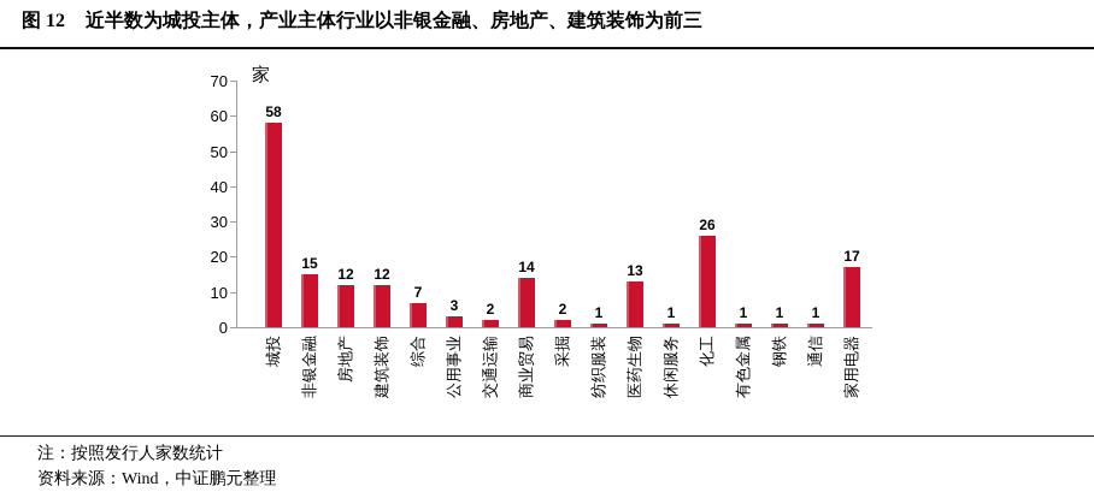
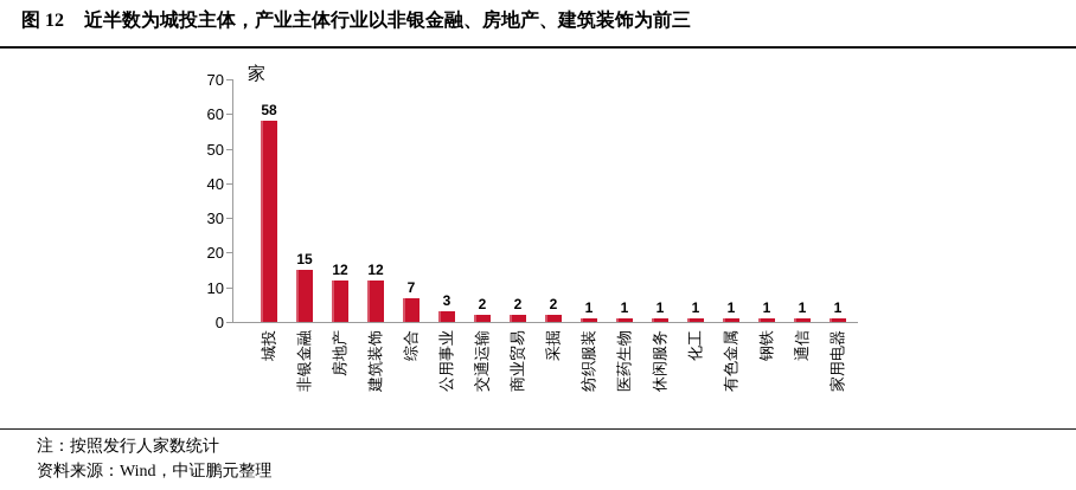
商业贸易: 14 -> 2
医药生物: 13 -> 1
化工: 26 -> 1
家用电器: 17 -> 1
